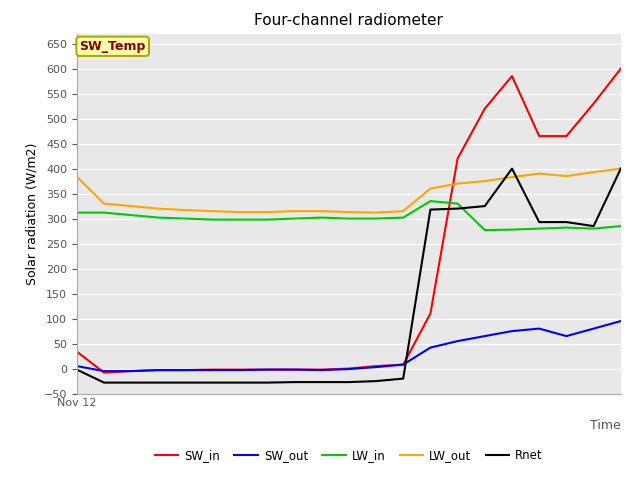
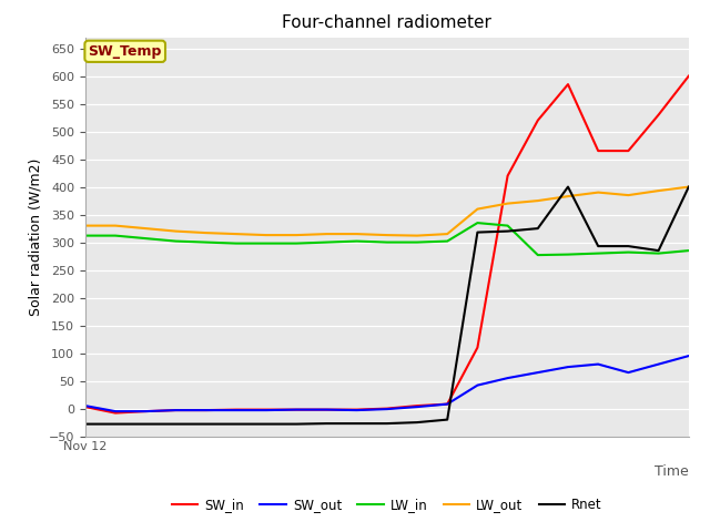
SW_in/Nov 12: 34 -> 3
LW_out/Nov 12: 384 -> 330
Rnet/Nov 12: -2 -> -28
